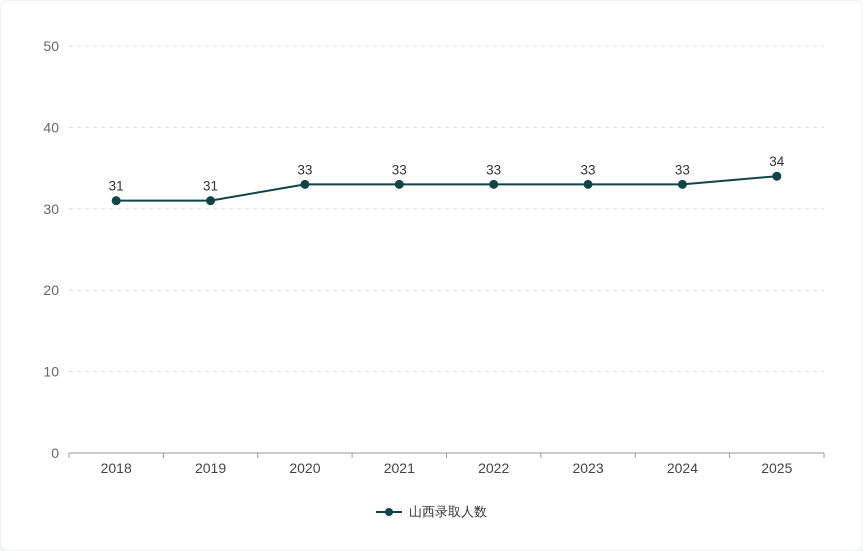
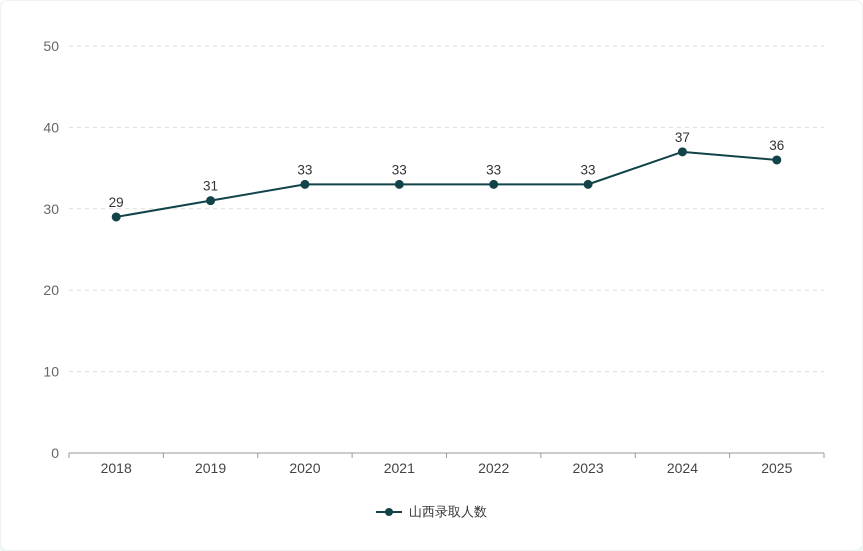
2018: 31 -> 29
2024: 33 -> 37
2025: 34 -> 36
